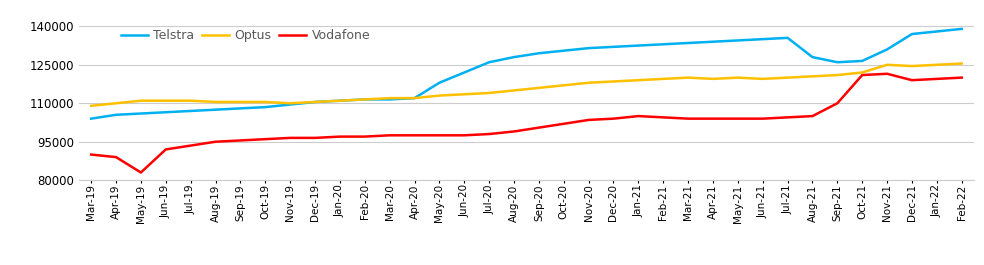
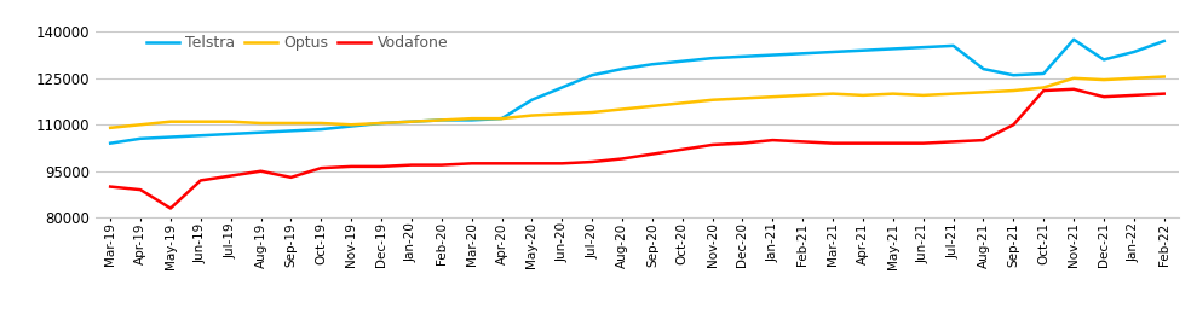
Vodafone/Sep-19: 95500 -> 93000
Telstra/Nov-21: 131000 -> 137500
Telstra/Dec-21: 137000 -> 131000
Telstra/Jan-22: 138000 -> 133500
Telstra/Feb-22: 139000 -> 137000
